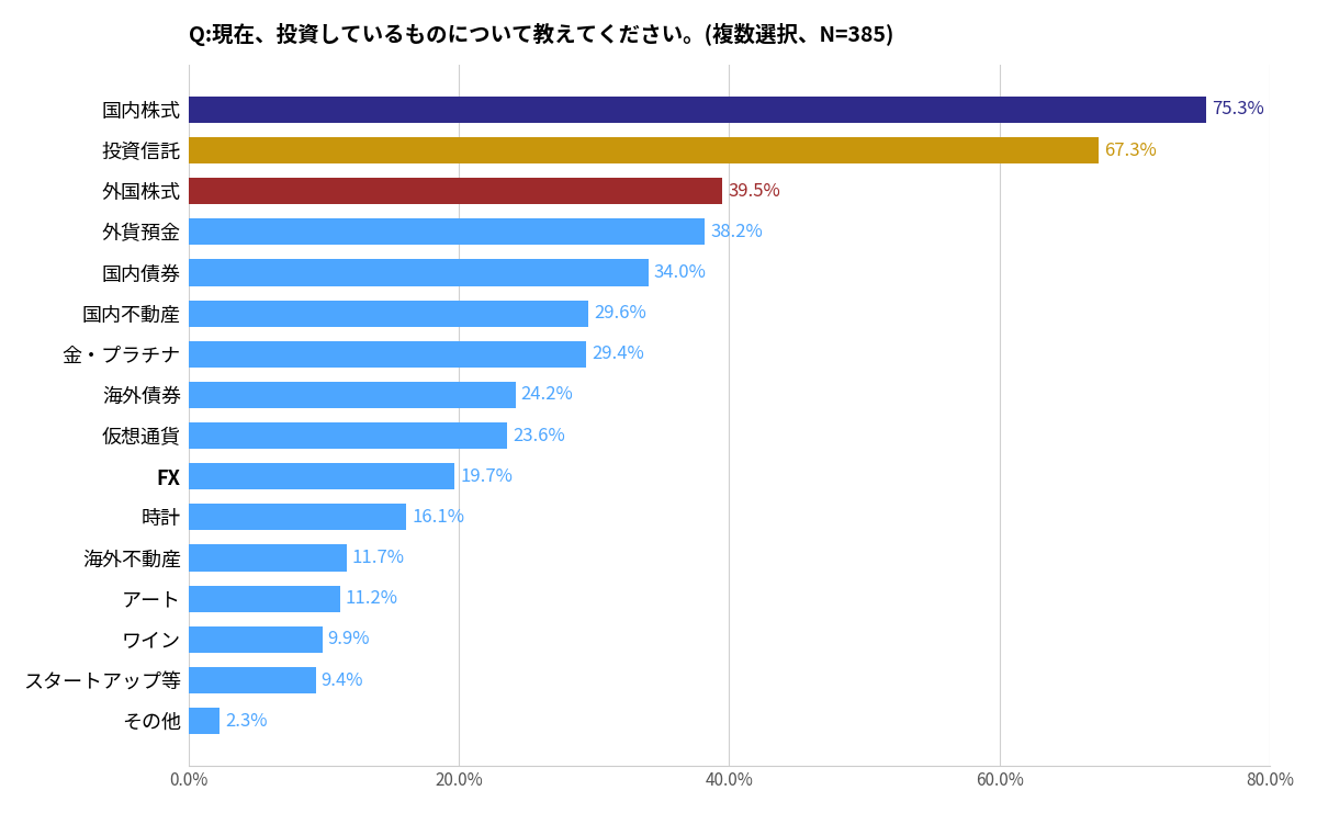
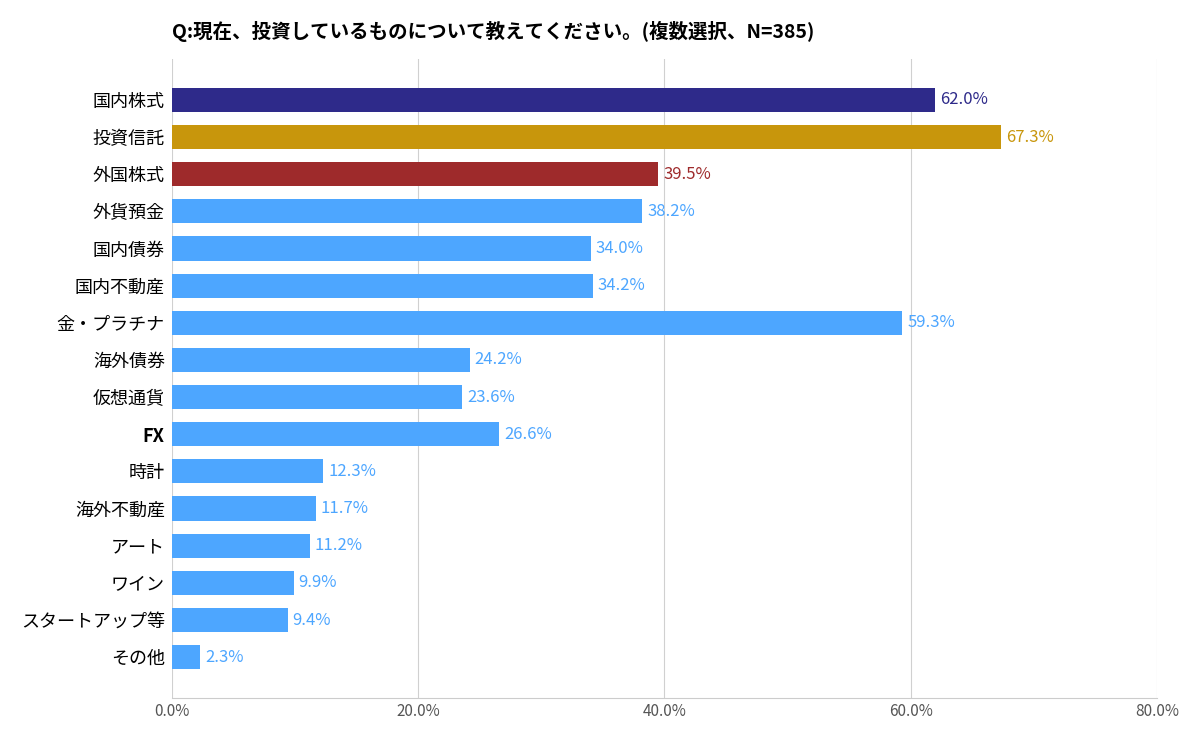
国内株式: 75.3% -> 62.0%
国内不動産: 29.6% -> 34.2%
金・プラチナ: 29.4% -> 59.3%
FX: 19.7% -> 26.6%
時計: 16.1% -> 12.3%
